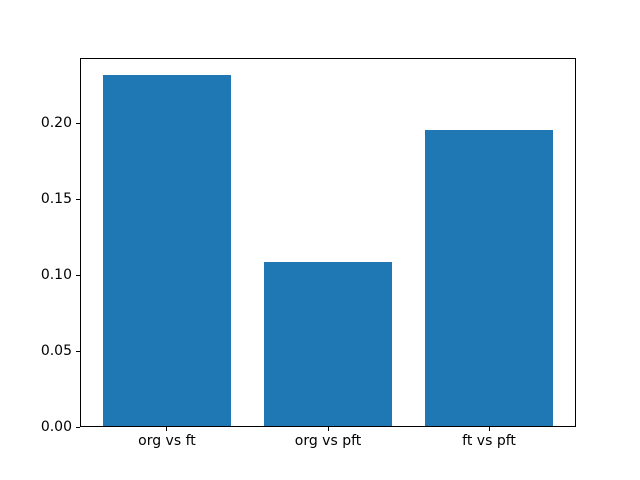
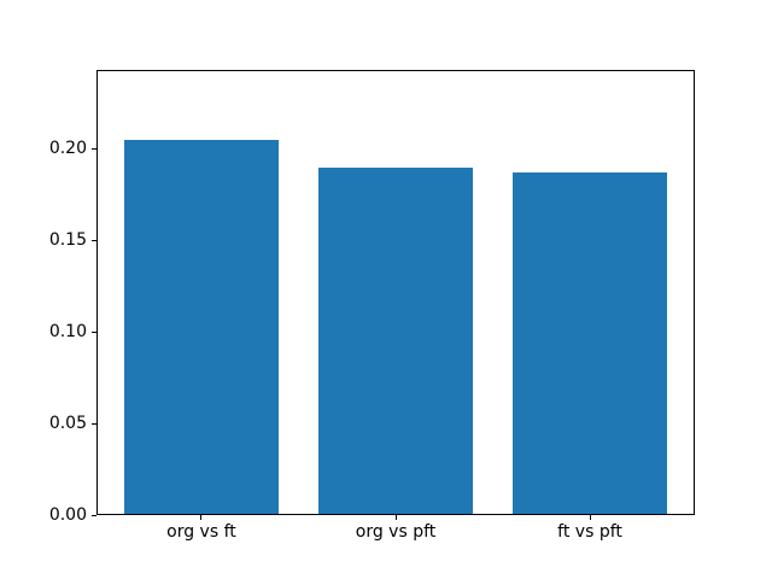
org vs ft: 0.232 -> 0.205
org vs pft: 0.109 -> 0.190
ft vs pft: 0.196 -> 0.187
